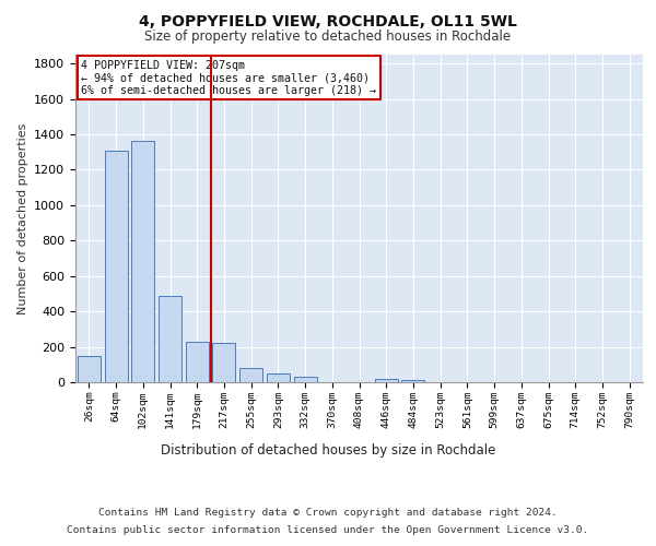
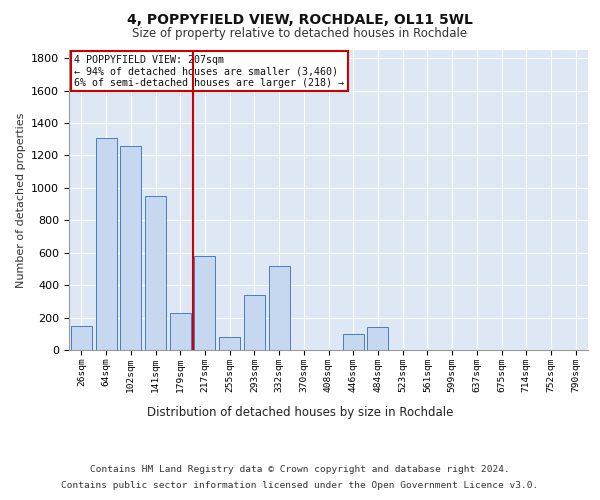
102sqm: 1360 -> 1260
141sqm: 490 -> 950
217sqm: 220 -> 580
293sqm: 50 -> 340
332sqm: 30 -> 520
446sqm: 20 -> 100
484sqm: 20 -> 140
